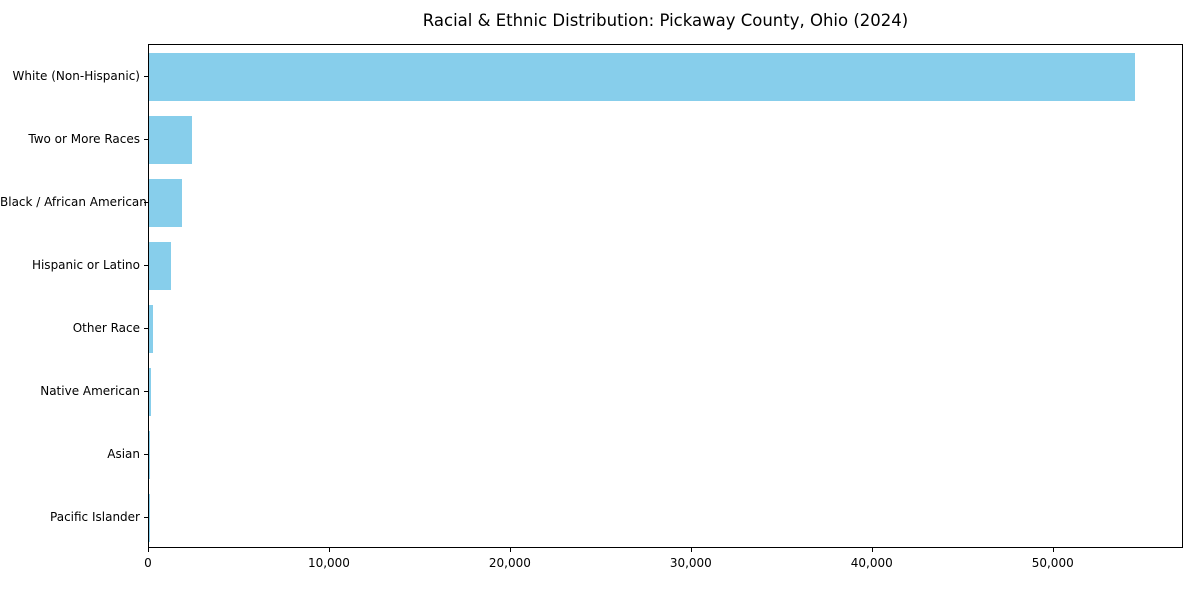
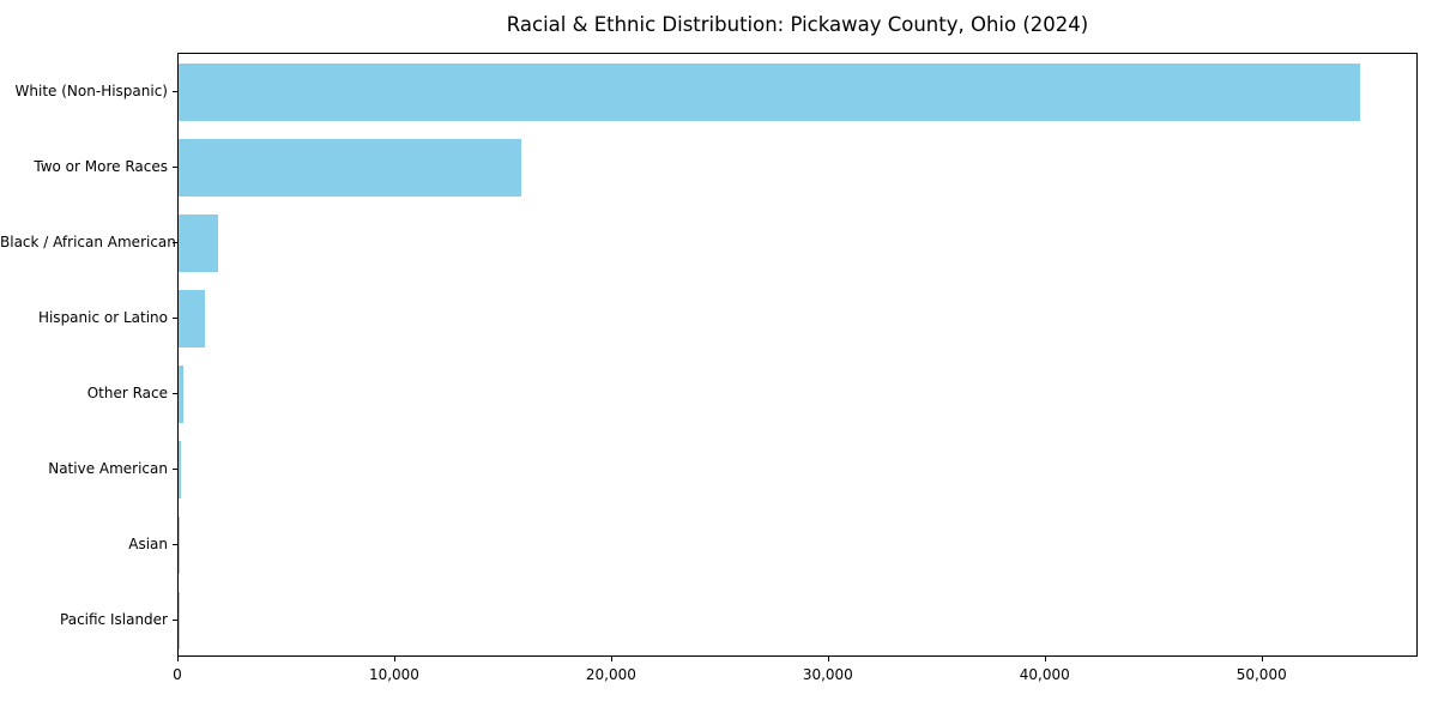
Two or More Races: 2400 -> 15800
